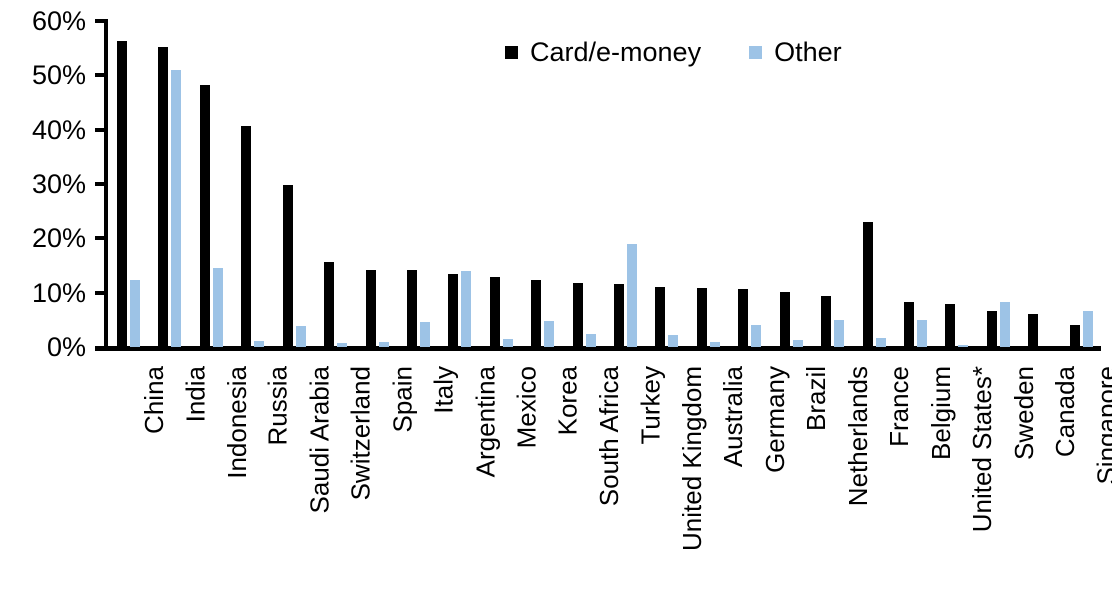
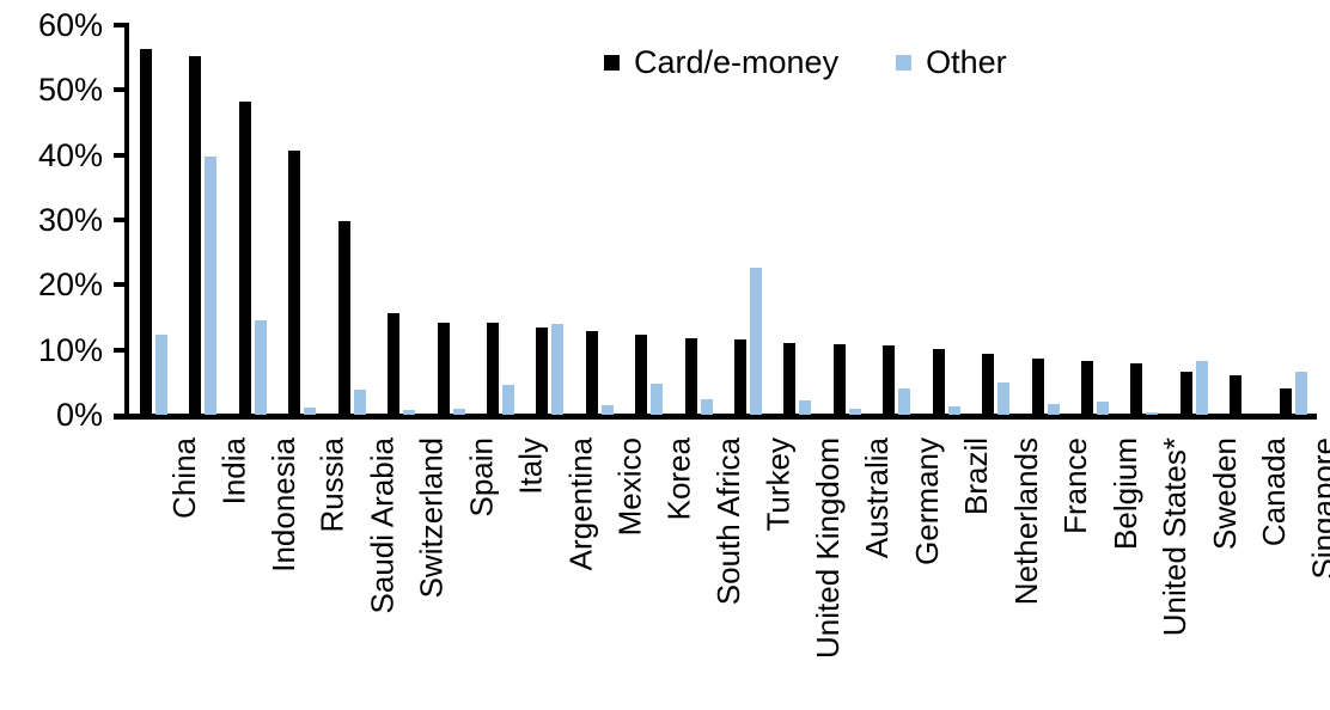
Other/India: 51% -> 40%
Other/Turkey: 19% -> 23%
Card/e-money/France: 23% -> 9%
Other/Belgium: 5% -> 2%
